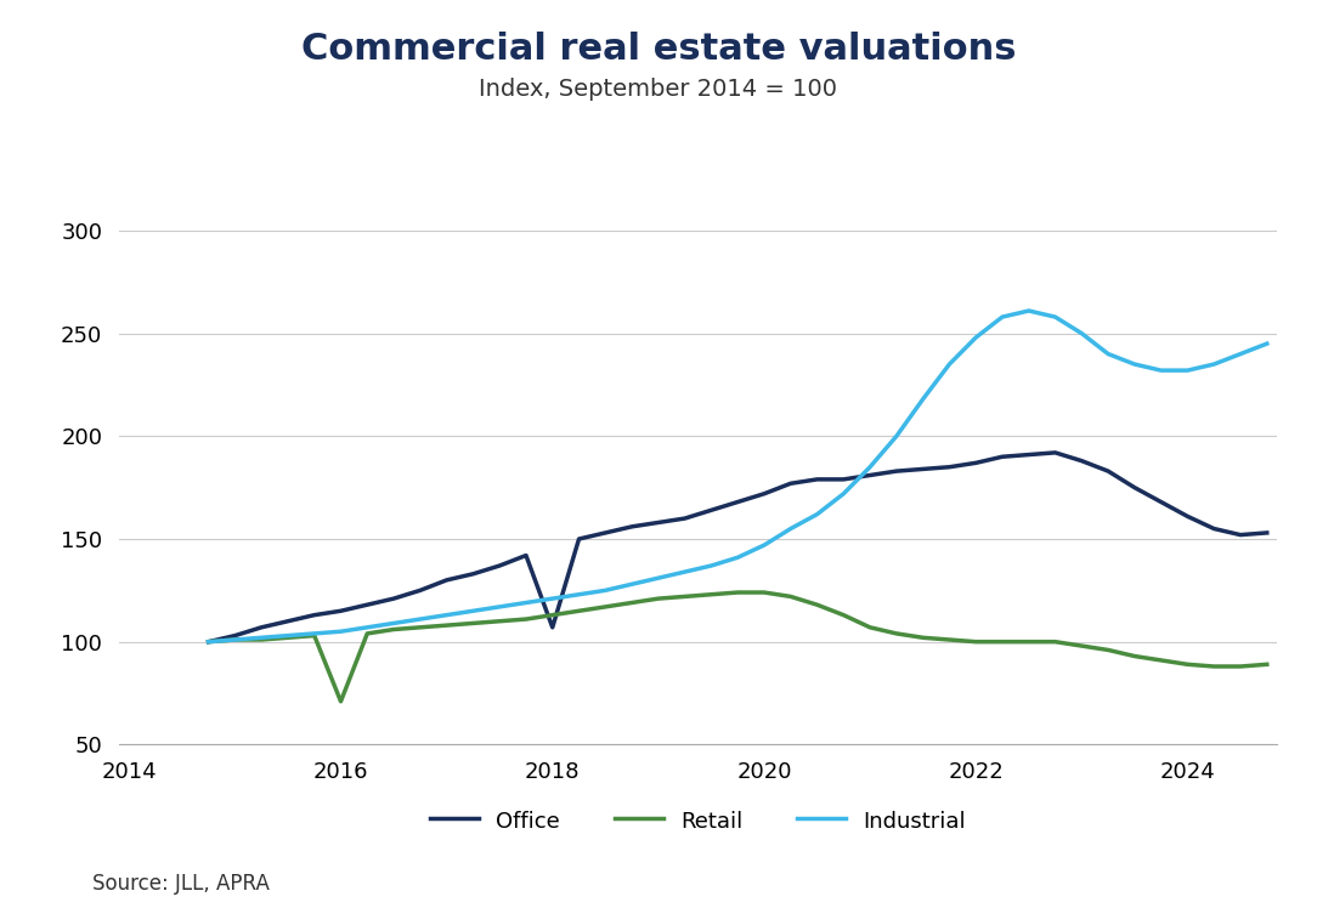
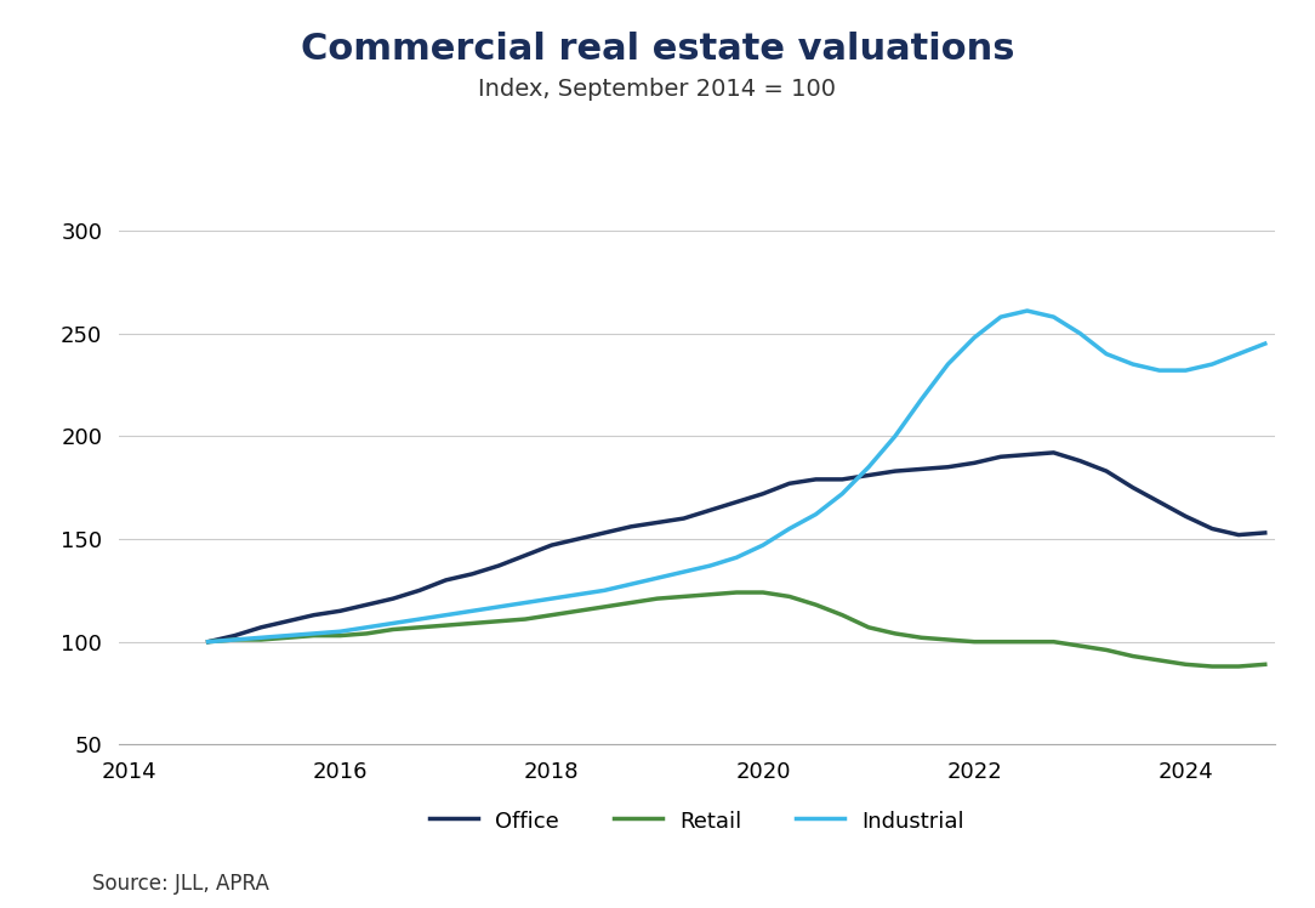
Retail/2016: 71 -> 103
Office/2018: 107 -> 147
